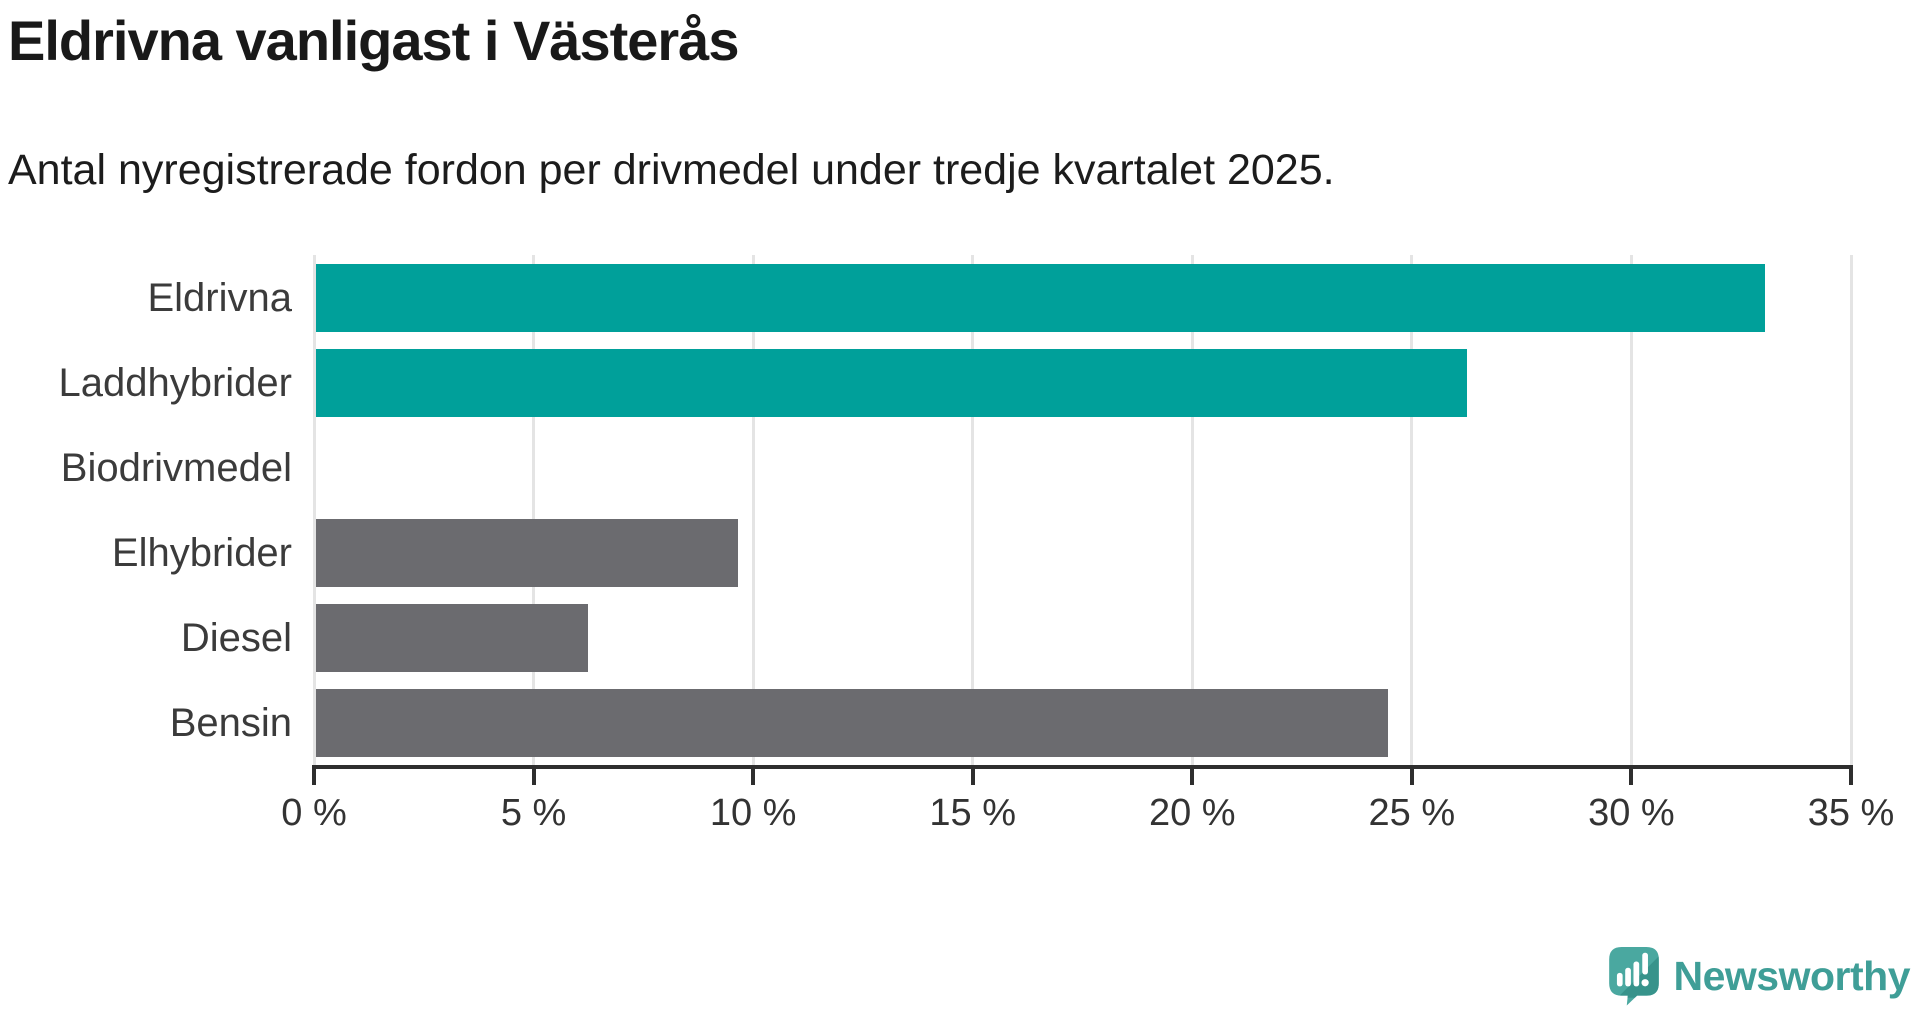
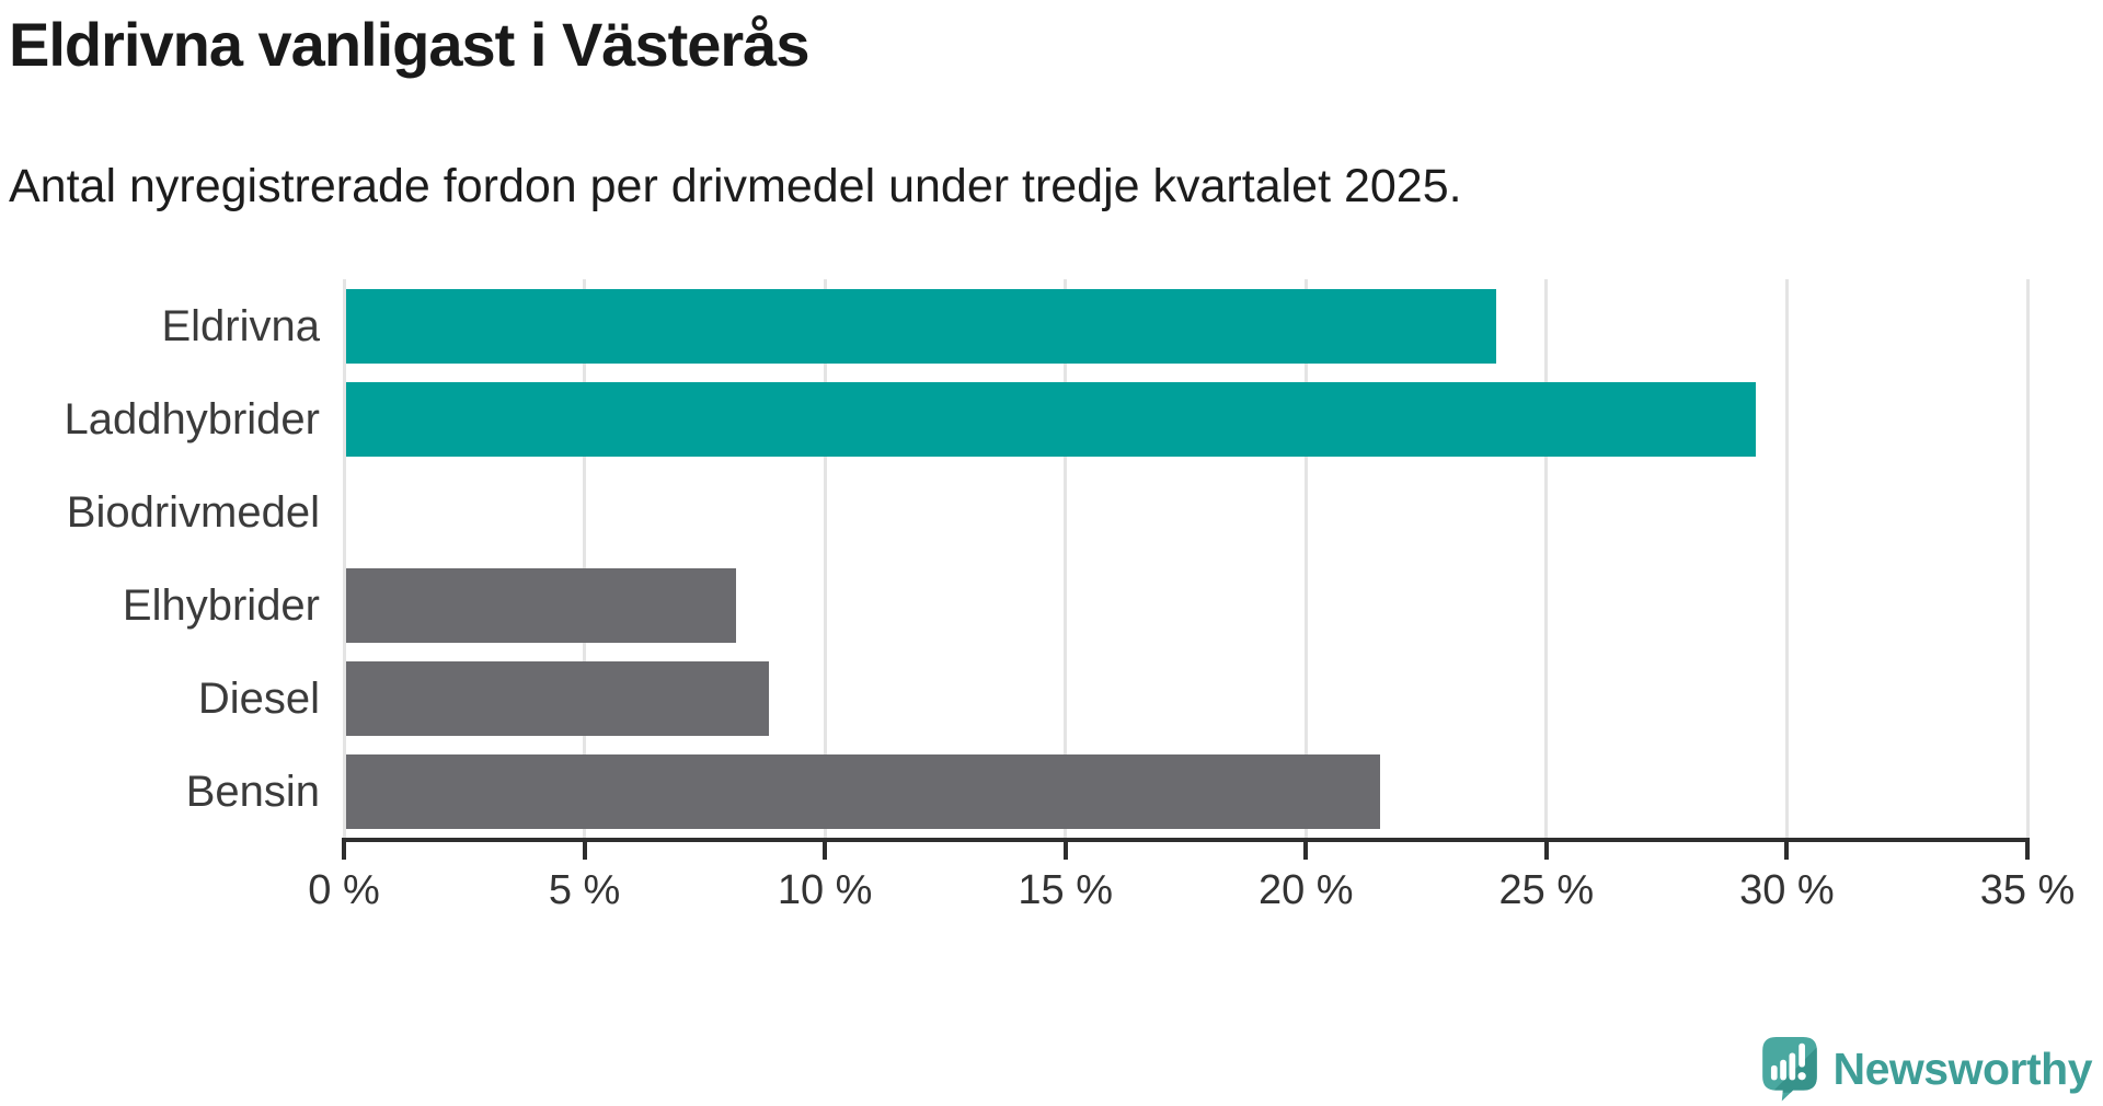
Eldrivna: 33.0% -> 23.9%
Laddhybrider: 26.2% -> 29.3%
Elhybrider: 9.6% -> 8.1%
Diesel: 6.2% -> 8.8%
Bensin: 24.4% -> 21.5%
